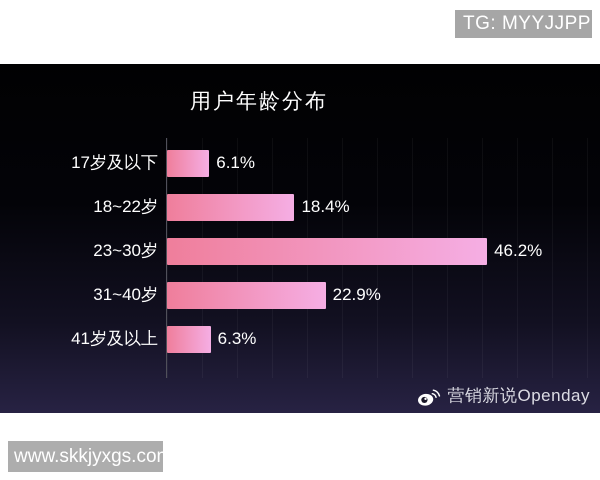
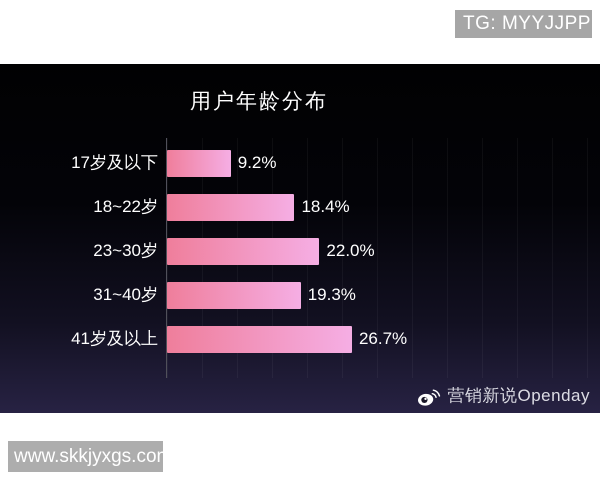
17岁及以下: 6.1% -> 9.2%
23~30岁: 46.2% -> 22.0%
31~40岁: 22.9% -> 19.3%
41岁及以上: 6.3% -> 26.7%
